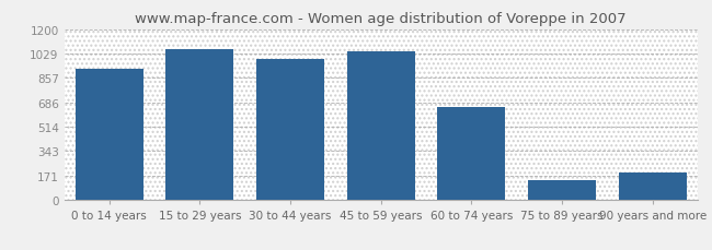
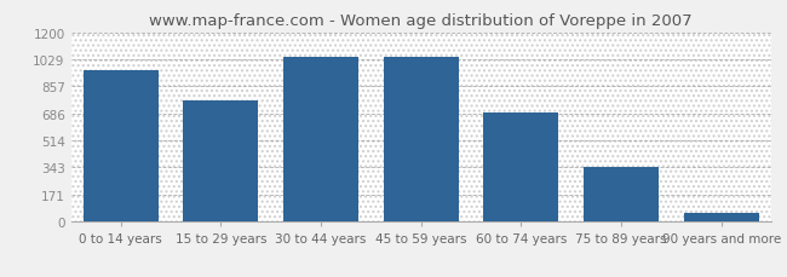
0 to 14 years: 920 -> 960
15 to 29 years: 1060 -> 770
30 to 44 years: 990 -> 1050
60 to 74 years: 650 -> 690
75 to 89 years: 140 -> 350
90 years and more: 190 -> 50
